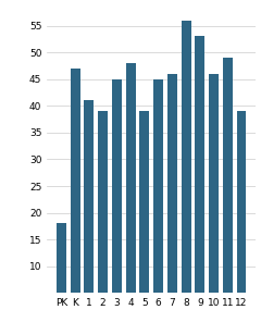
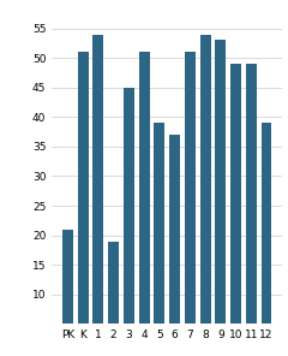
PK: 18 -> 21
K: 47 -> 51
1: 41 -> 54
2: 39 -> 19
4: 48 -> 51
6: 45 -> 37
7: 46 -> 51
8: 56 -> 54
10: 46 -> 49
